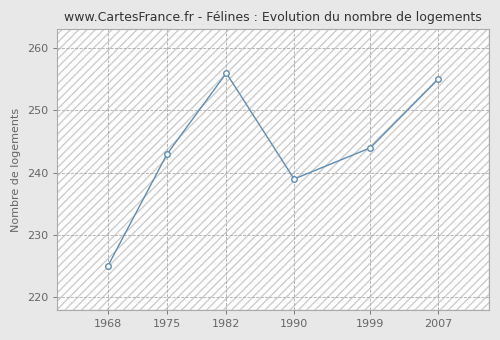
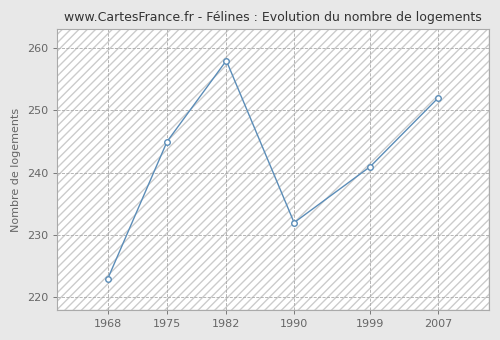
1968: 225 -> 223
1975: 243 -> 245
1982: 256 -> 258
1990: 239 -> 232
1999: 244 -> 241
2007: 255 -> 252
